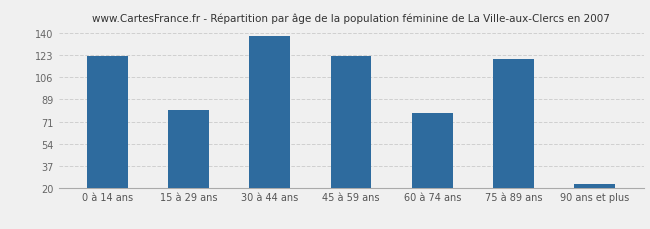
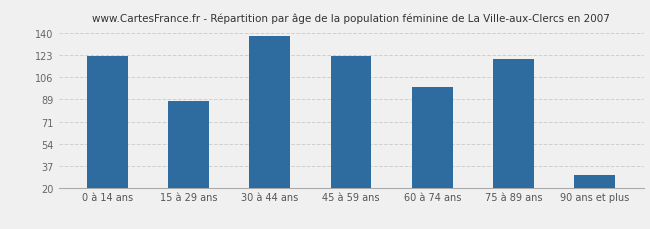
15 à 29 ans: 80 -> 87
60 à 74 ans: 78 -> 98
90 ans et plus: 23 -> 30
